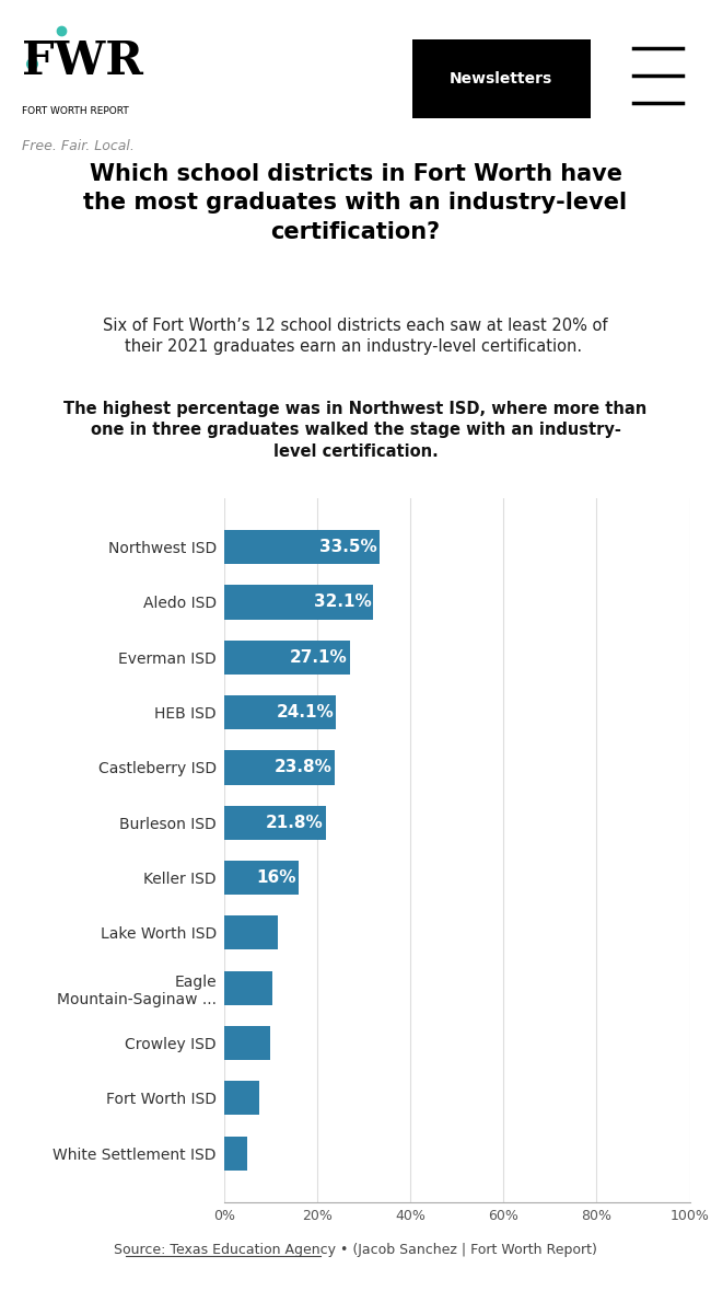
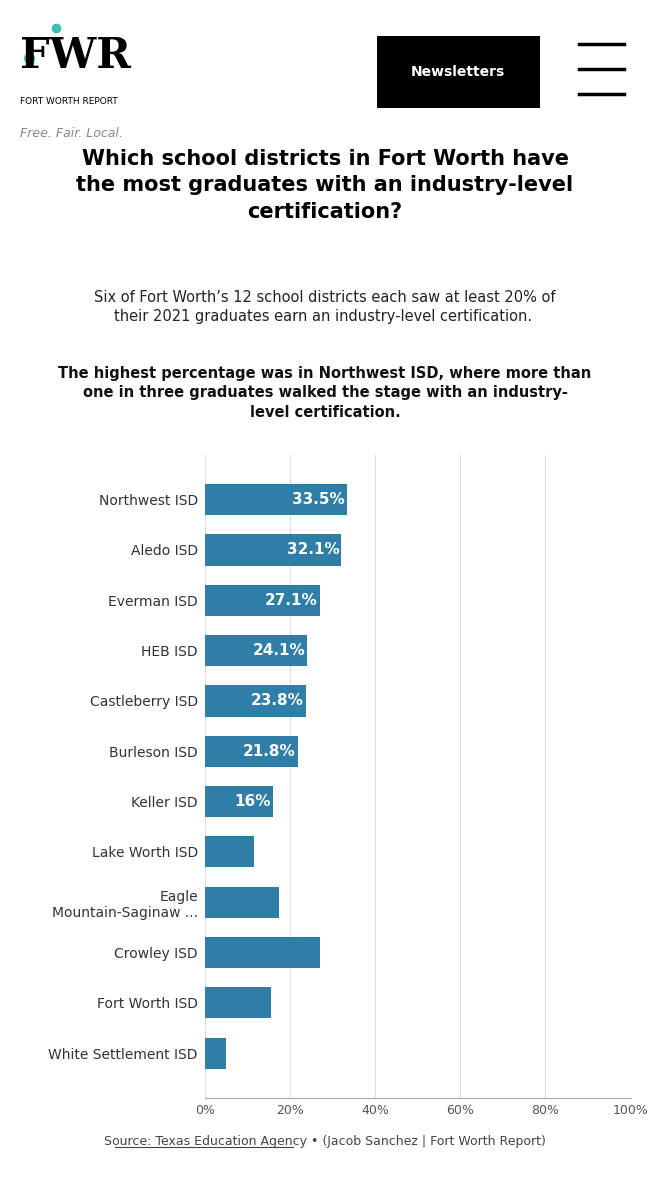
Eagle Mountain-Saginaw ...: 10.5% -> 17.5%
Crowley ISD: 10.0% -> 27.0%
Fort Worth ISD: 7.5% -> 15.5%
